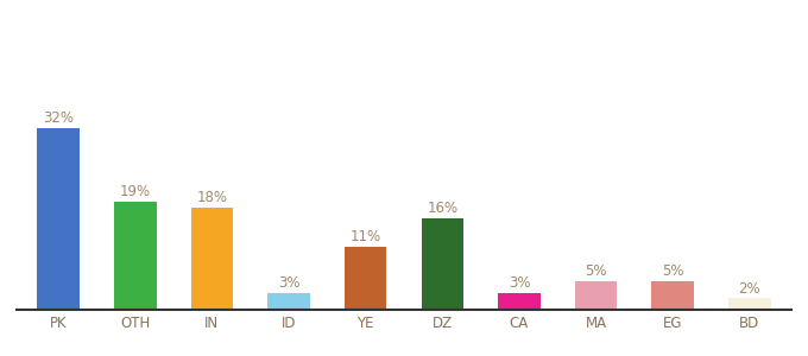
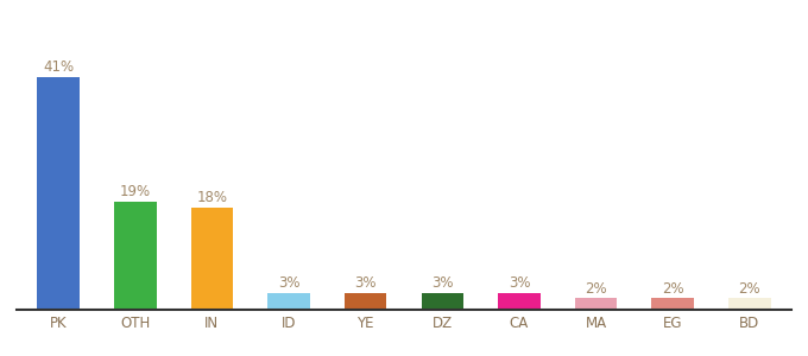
PK: 32% -> 41%
YE: 11% -> 3%
DZ: 16% -> 3%
MA: 5% -> 2%
EG: 5% -> 2%
